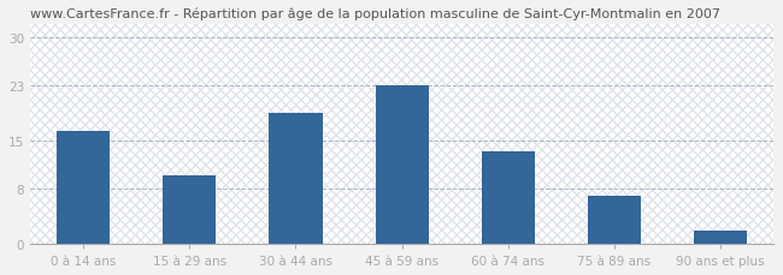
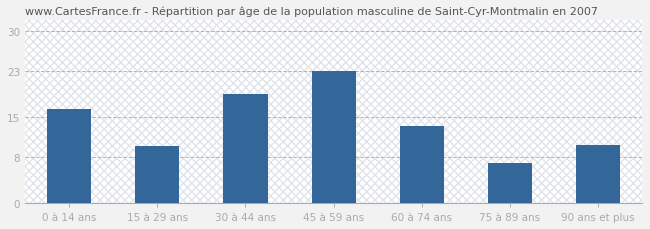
90 ans et plus: 2.0 -> 10.2
